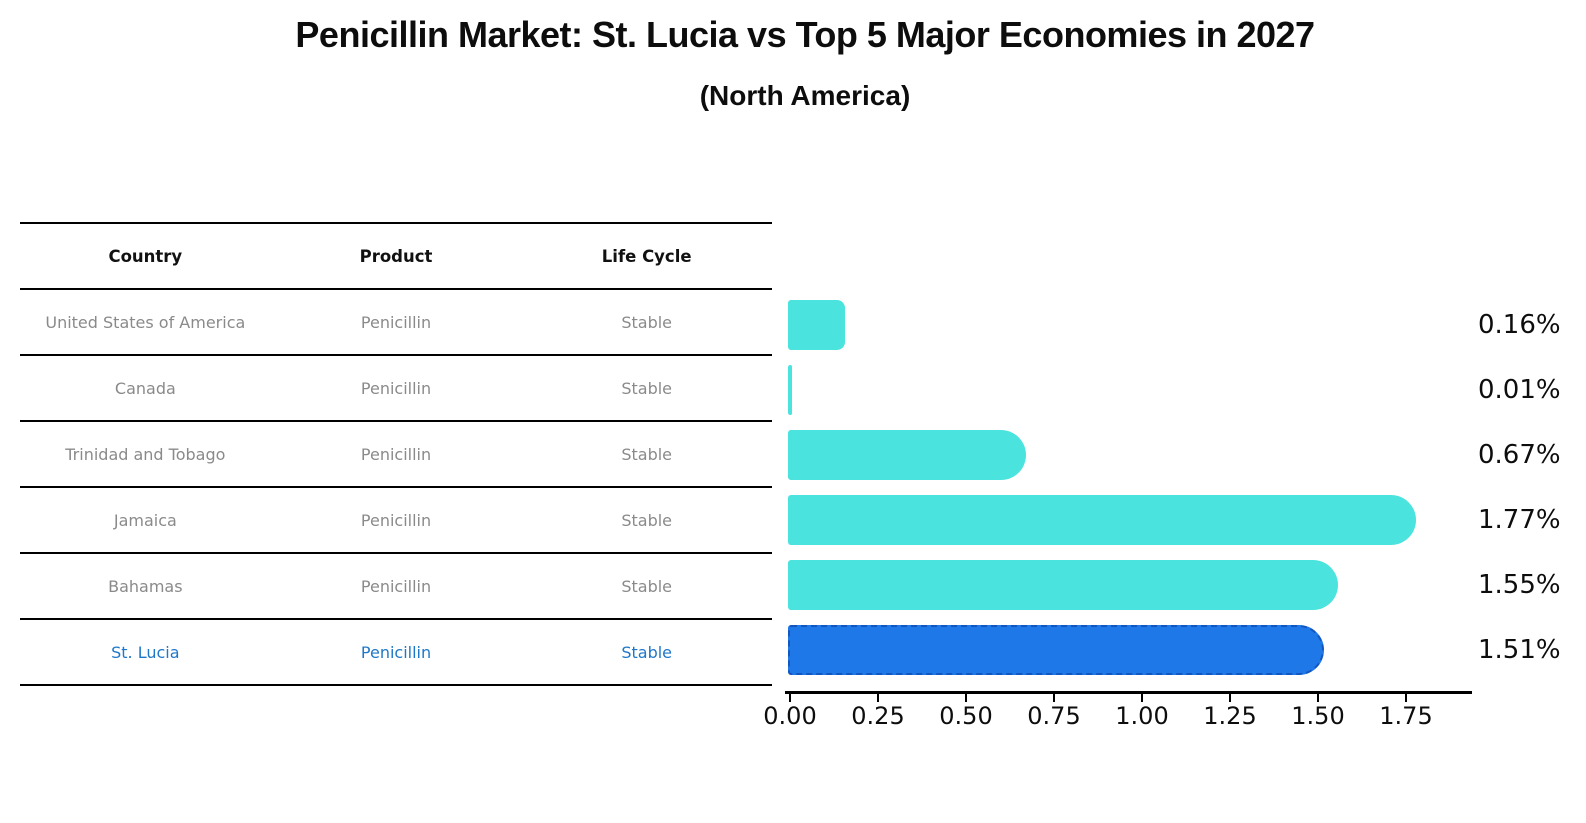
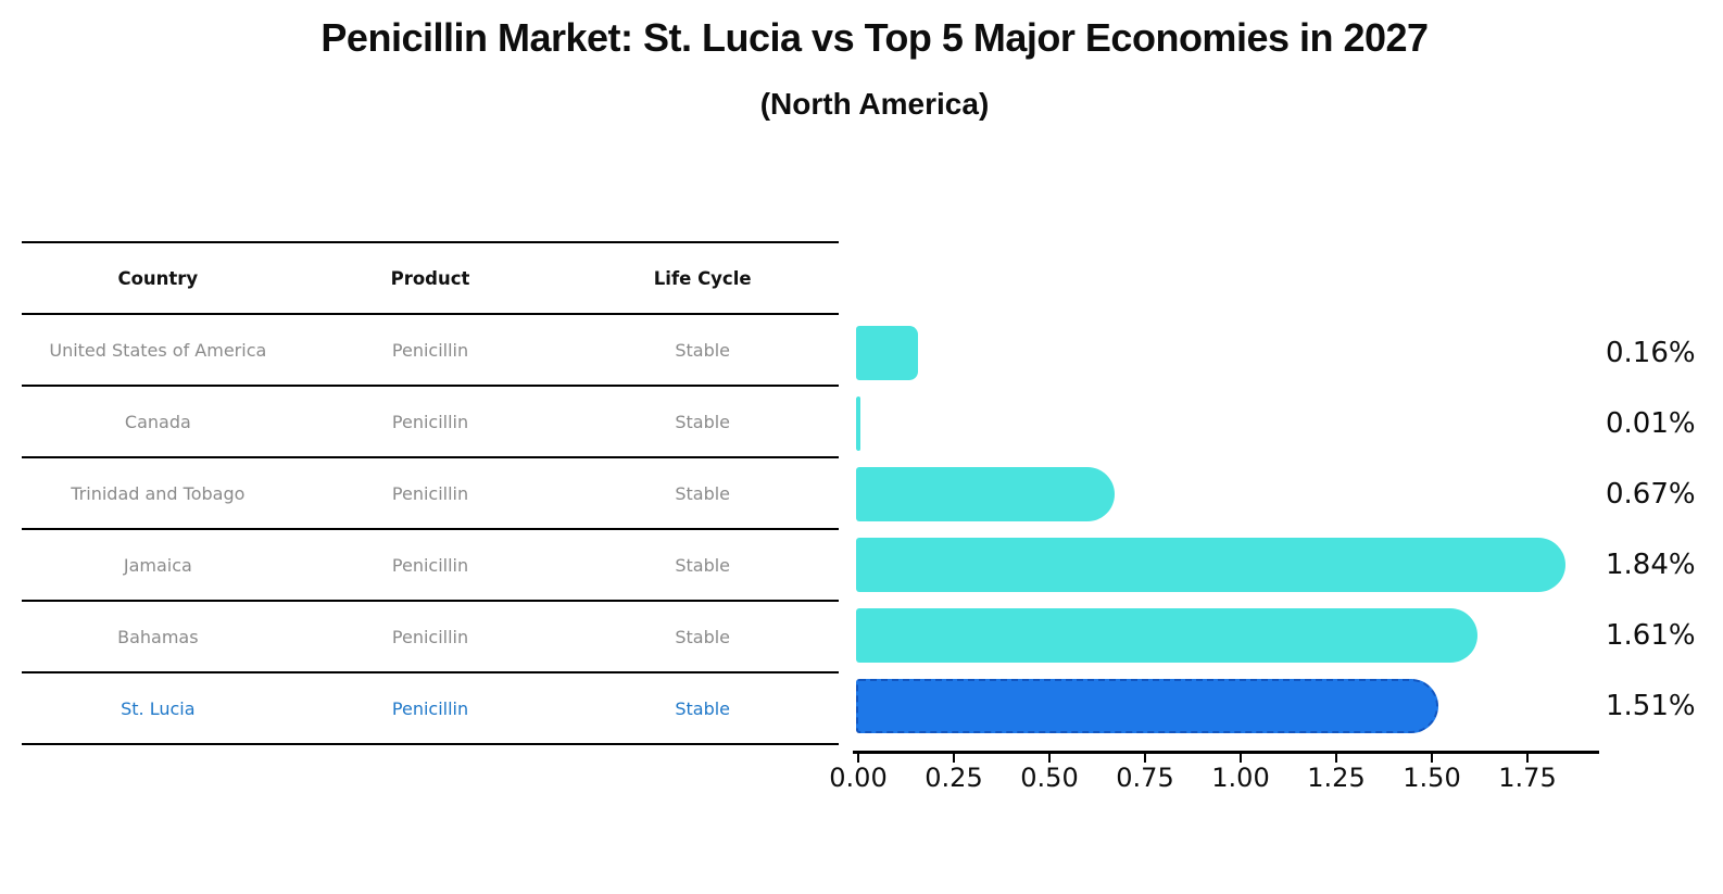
Jamaica: 1.77% -> 1.84%
Bahamas: 1.55% -> 1.61%
